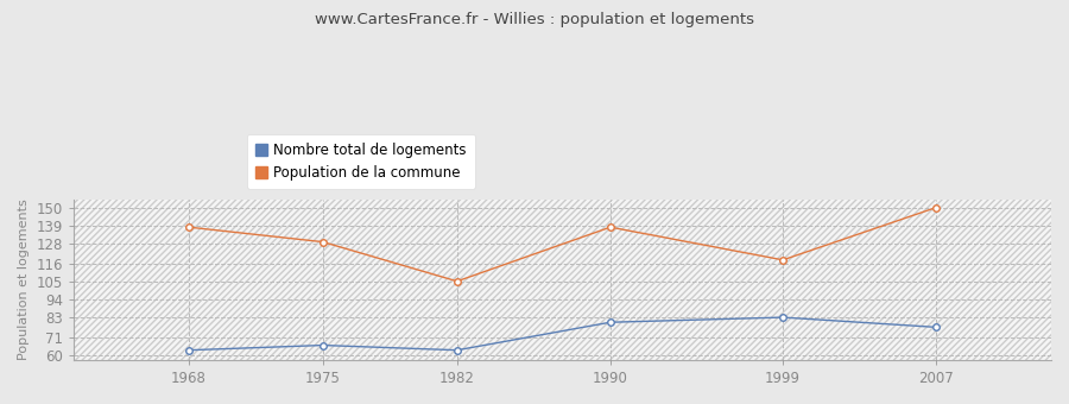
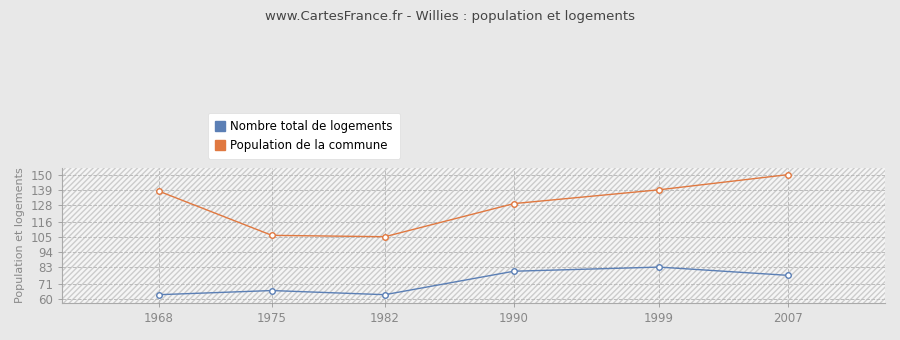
Population de la commune/1975: 129 -> 106
Population de la commune/1990: 138 -> 129
Population de la commune/1999: 118 -> 139
